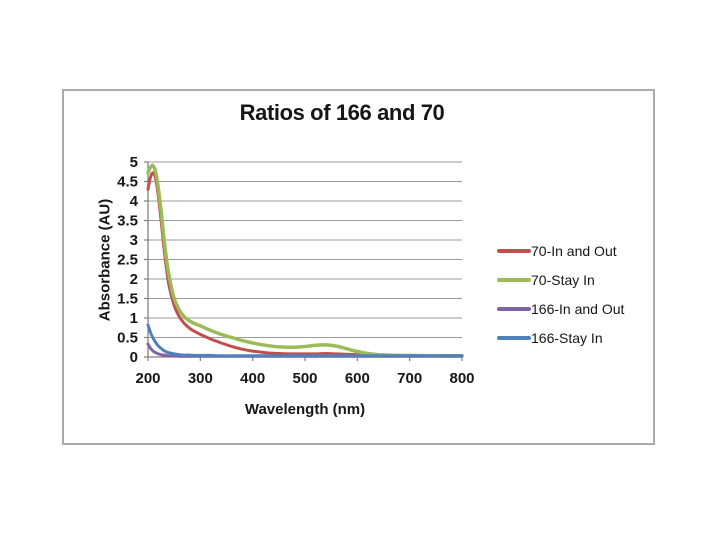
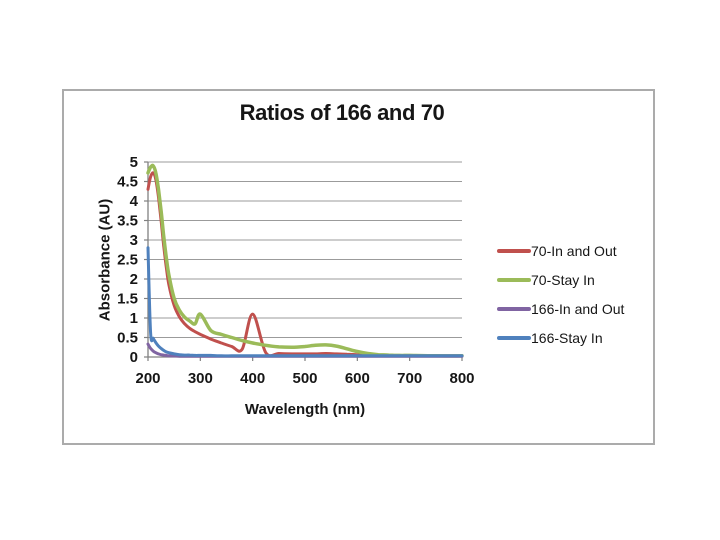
166-Stay In/200: 0.8 -> 2.8
70-Stay In/300: 0.8 -> 1.1
70-In and Out/400: 0.1 -> 1.1
